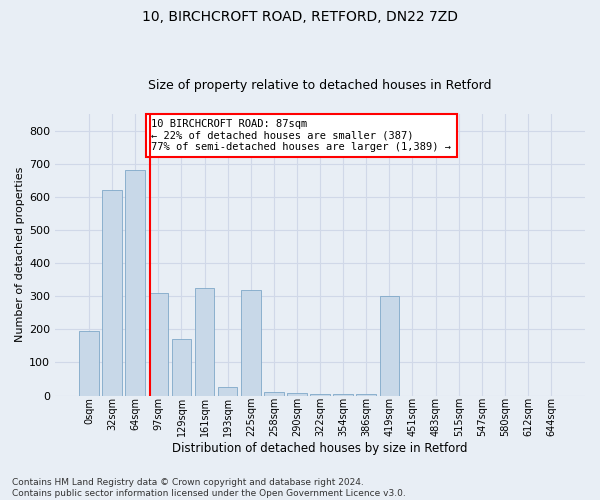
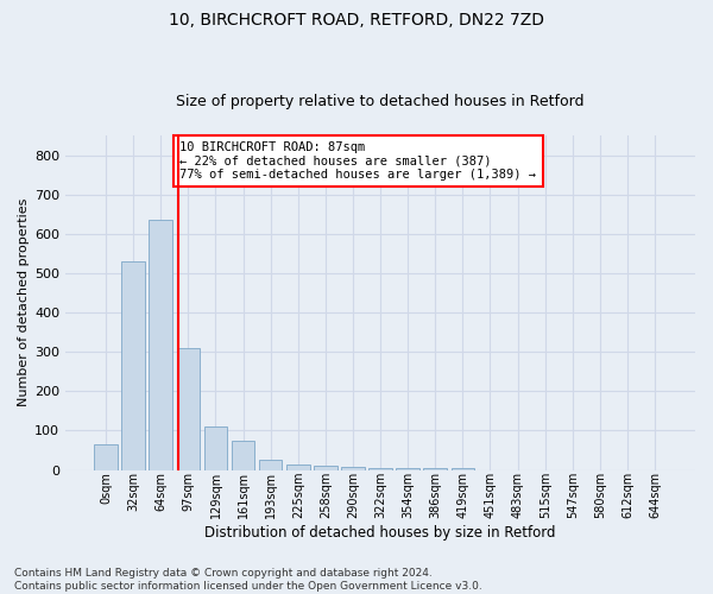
0sqm: 195 -> 65
32sqm: 620 -> 530
64sqm: 680 -> 635
129sqm: 170 -> 110
161sqm: 325 -> 75
225sqm: 320 -> 13
419sqm: 300 -> 4
